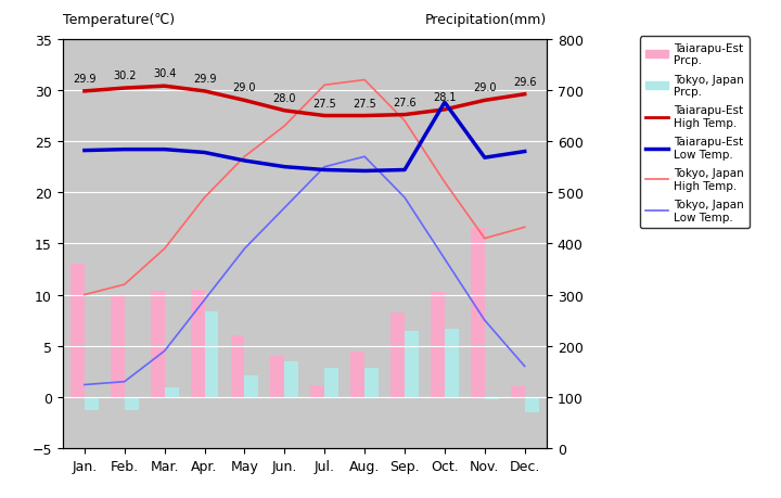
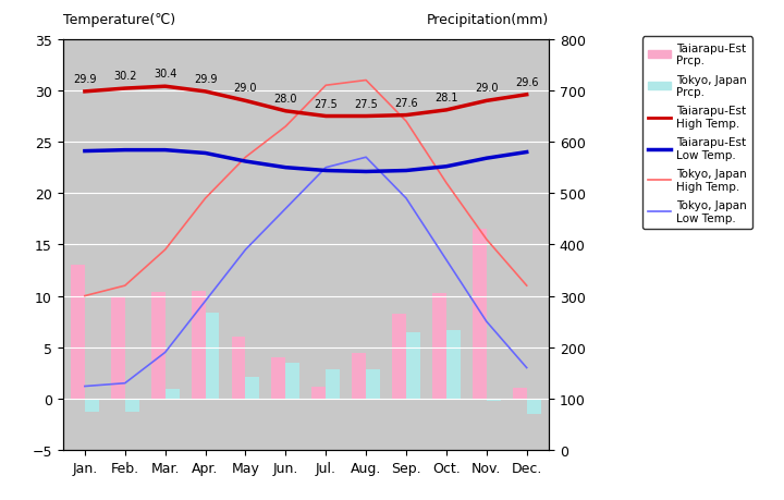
Taiarapu-Est Low Temp./Oct.: 28.8 -> 22.6
Tokyo, Japan High Temp./Dec.: 16.6 -> 11.0
